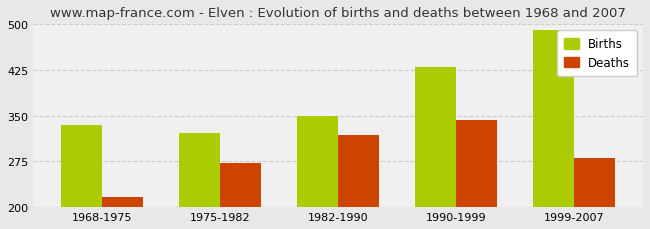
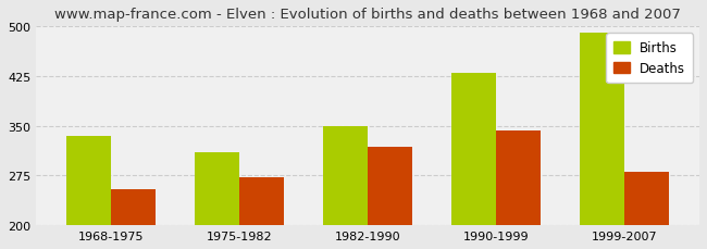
Deaths/1968-1975: 216 -> 255
Births/1975-1982: 322 -> 310
